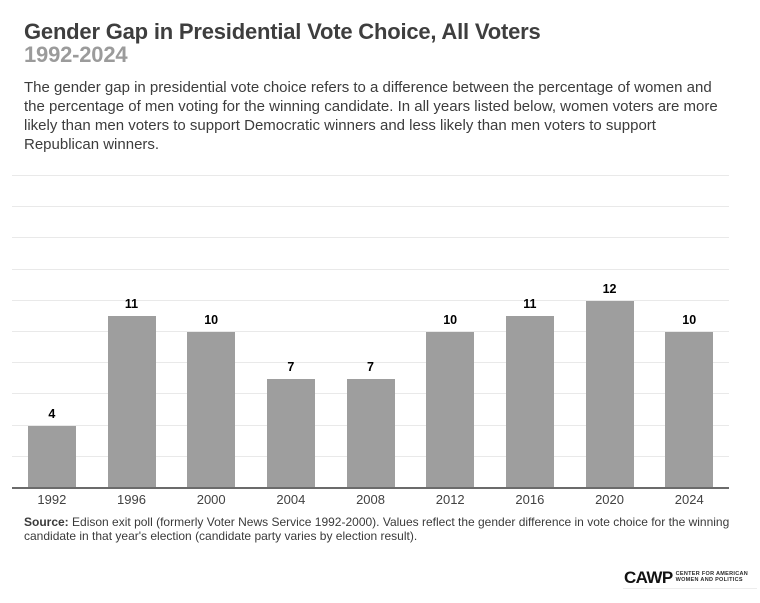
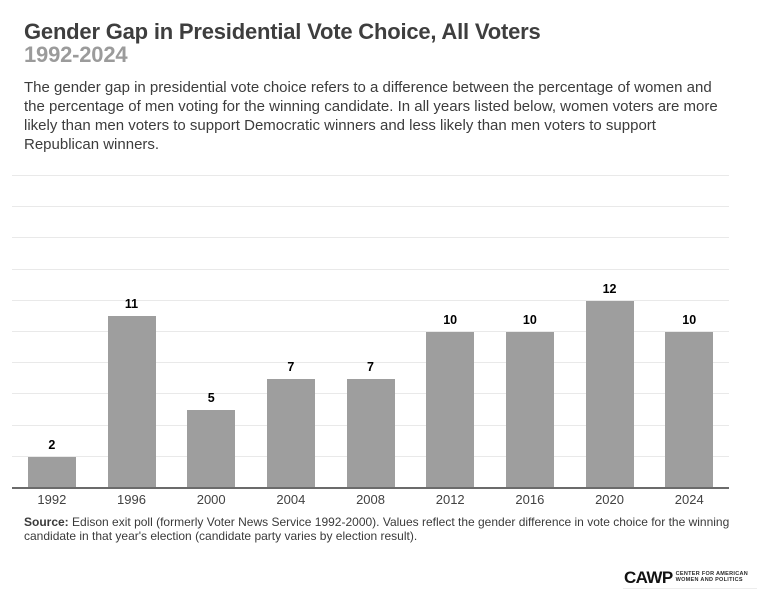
1992: 4 -> 2
2000: 10 -> 5
2016: 11 -> 10
